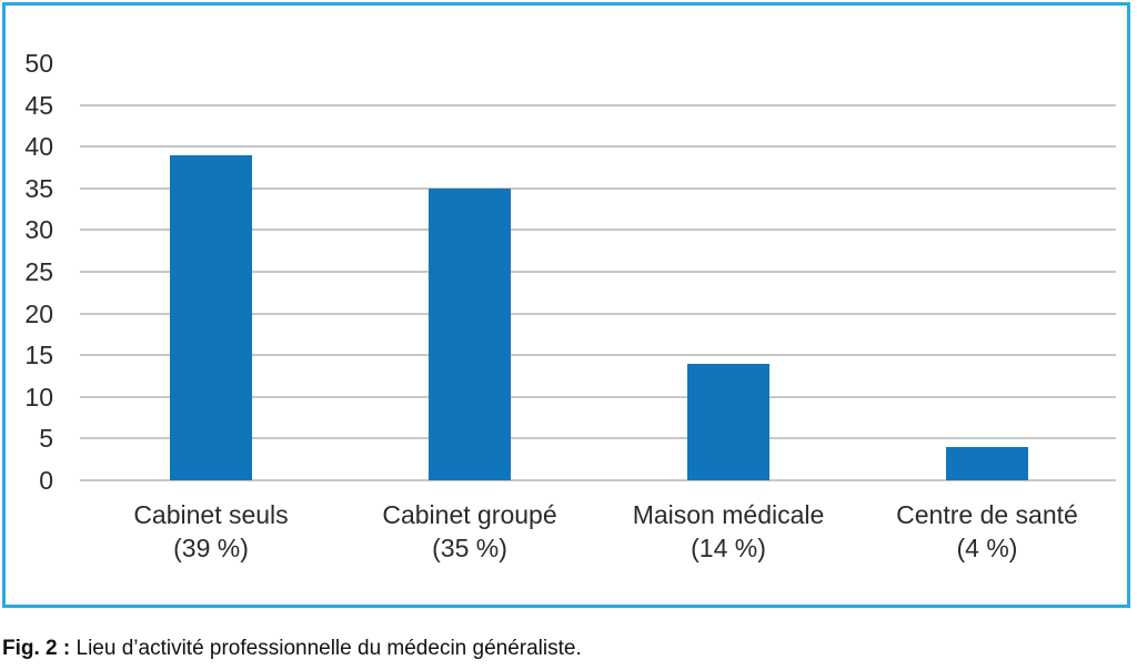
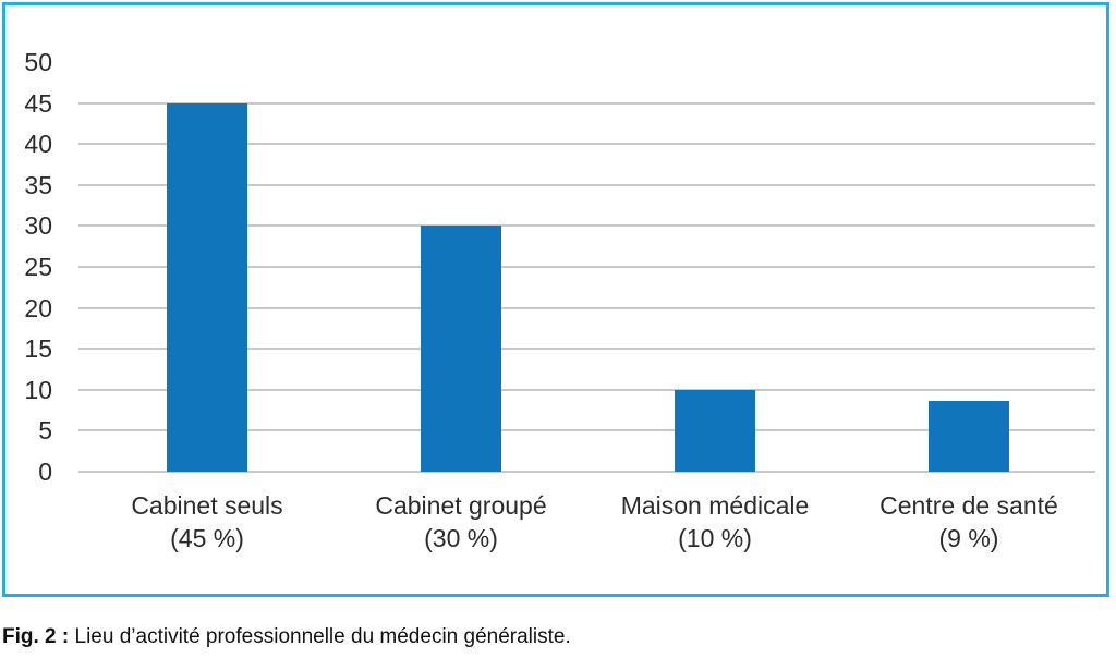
Cabinet seuls: 39 -> 45
Cabinet groupé: 35 -> 30
Maison médicale: 14 -> 10
Centre de santé: 4 -> 9
